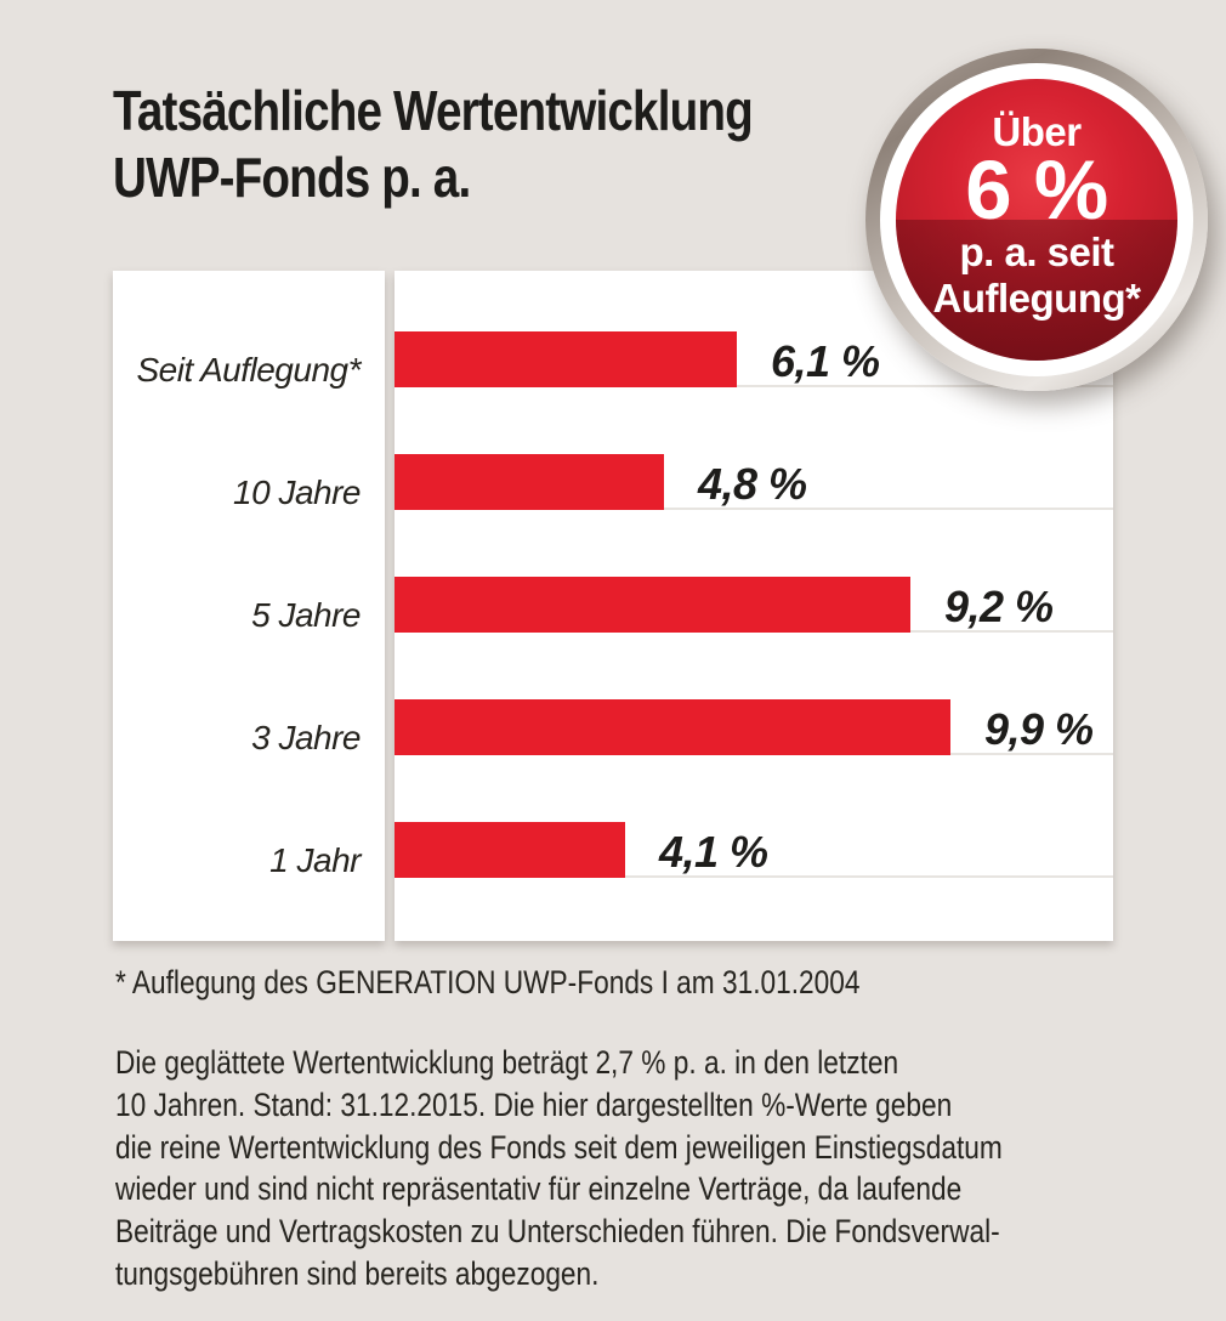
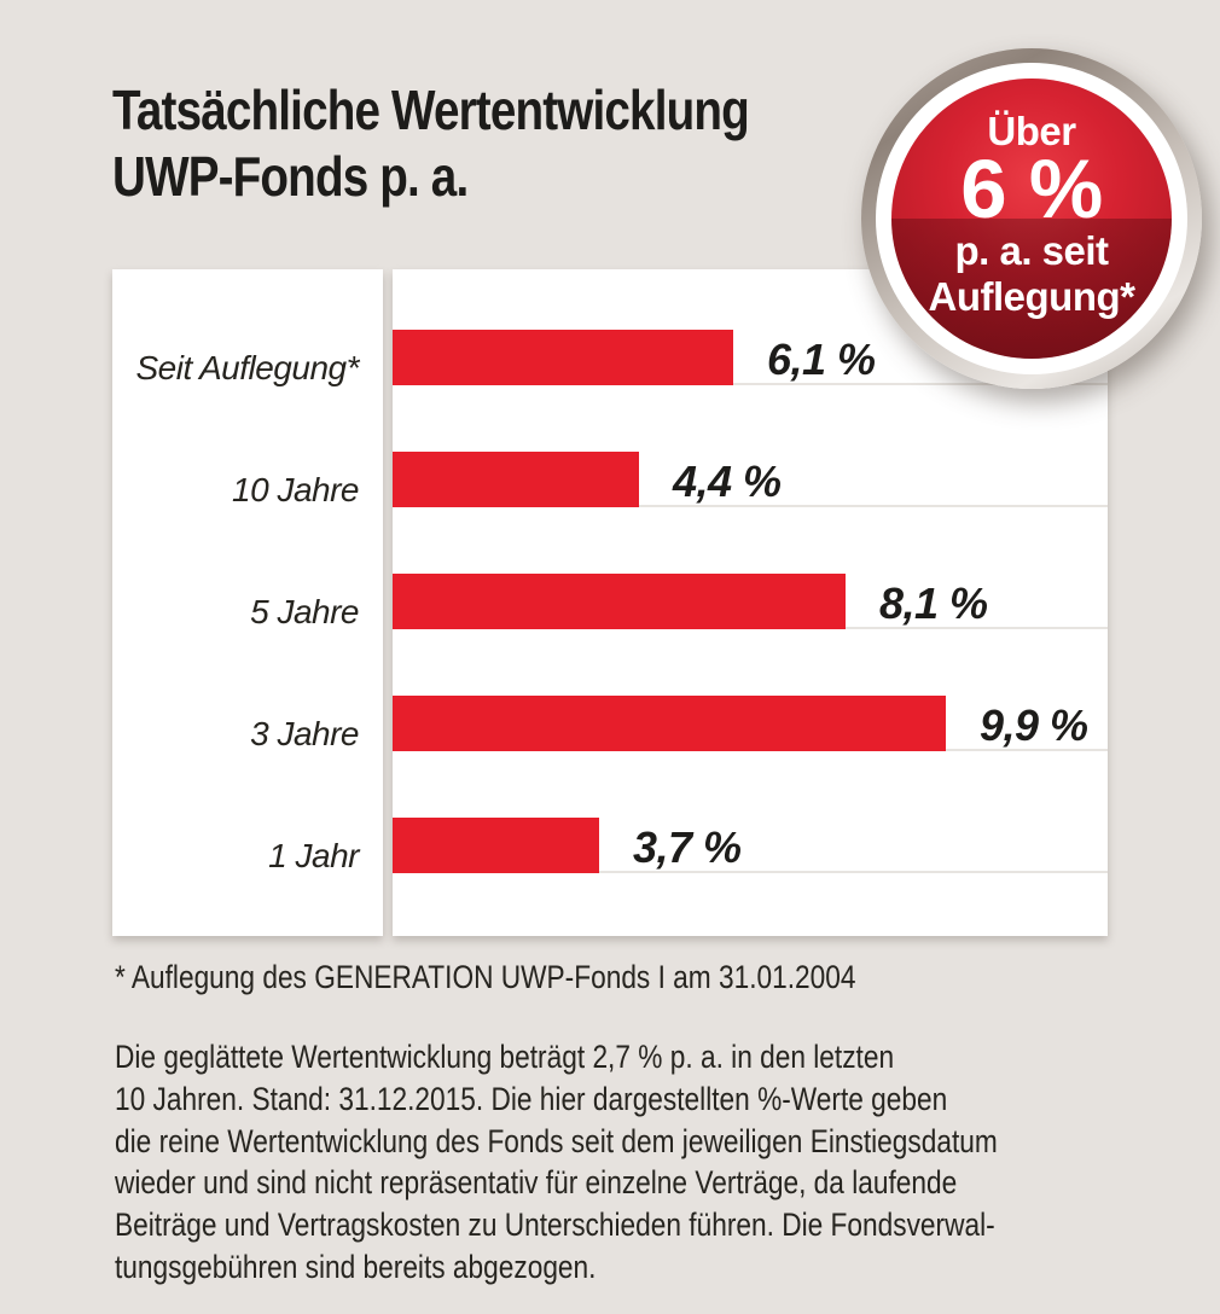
10 Jahre: 4,8 -> 4,4
5 Jahre: 9,2 -> 8,1
1 Jahr: 4,1 -> 3,7
